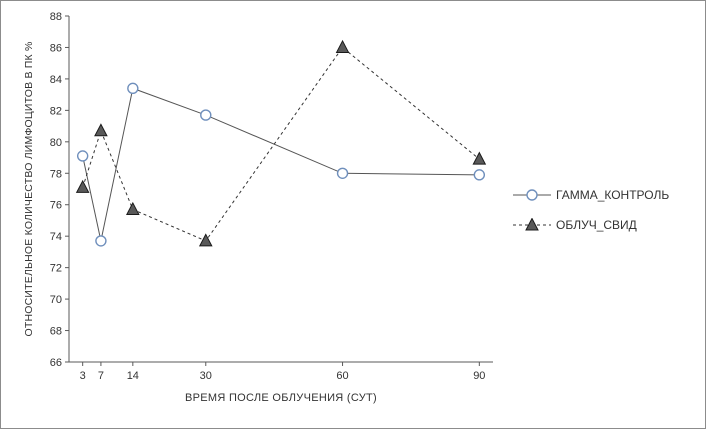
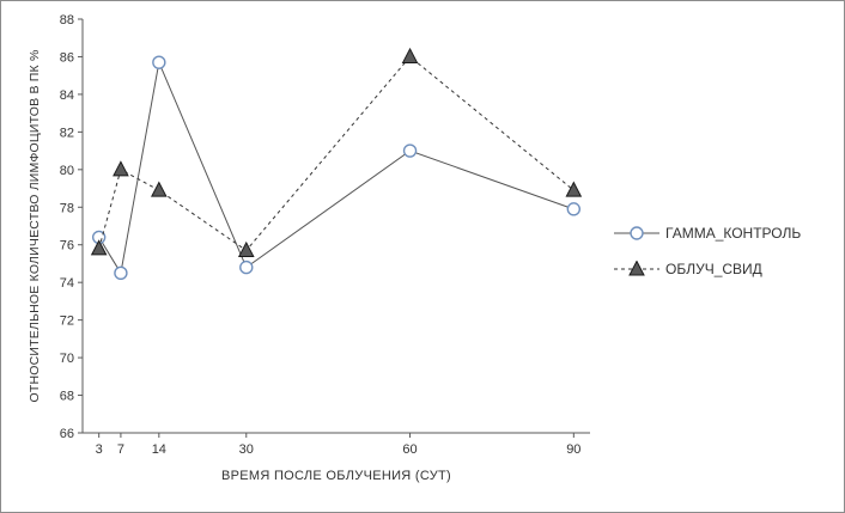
ГАММА_КОНТРОЛЬ/3: 79.1 -> 76.4
ОБЛУЧ_СВИД/3: 77.1 -> 75.8
ГАММА_КОНТРОЛЬ/7: 73.7 -> 74.5
ОБЛУЧ_СВИД/7: 80.7 -> 80.0
ГАММА_КОНТРОЛЬ/14: 83.4 -> 85.7
ОБЛУЧ_СВИД/14: 75.7 -> 78.9
ГАММА_КОНТРОЛЬ/30: 81.7 -> 74.8
ОБЛУЧ_СВИД/30: 73.7 -> 75.7
ГАММА_КОНТРОЛЬ/60: 78.0 -> 81.0
